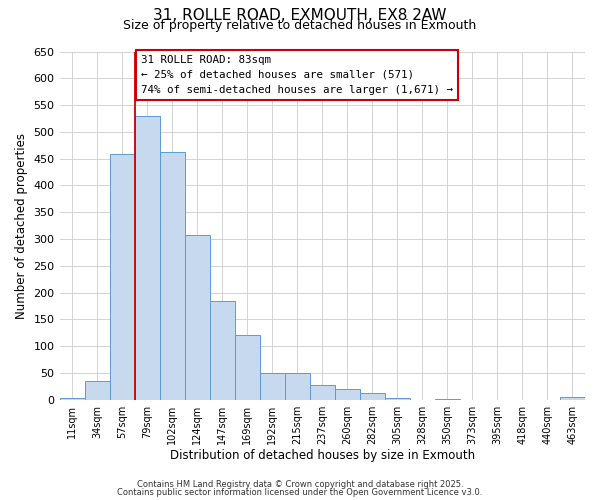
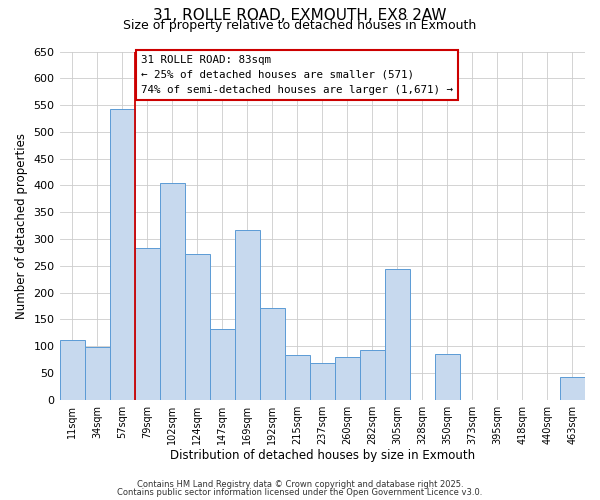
11sqm: 3 -> 112
34sqm: 35 -> 98
57sqm: 458 -> 542
79sqm: 530 -> 284
102sqm: 463 -> 404
124sqm: 307 -> 272
147sqm: 185 -> 132
169sqm: 120 -> 316
192sqm: 49 -> 172
215sqm: 49 -> 84
237sqm: 27 -> 68
260sqm: 20 -> 80
282sqm: 13 -> 92
305sqm: 3 -> 244
350sqm: 2 -> 86
463sqm: 5 -> 42
